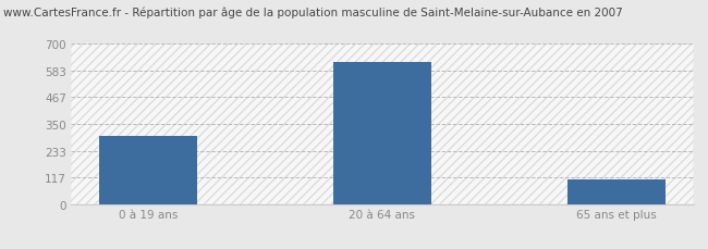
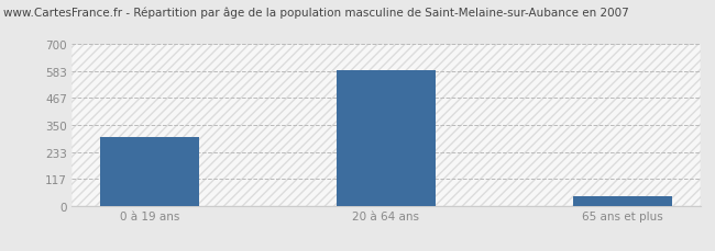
20 à 64 ans: 622 -> 590
65 ans et plus: 107 -> 40
